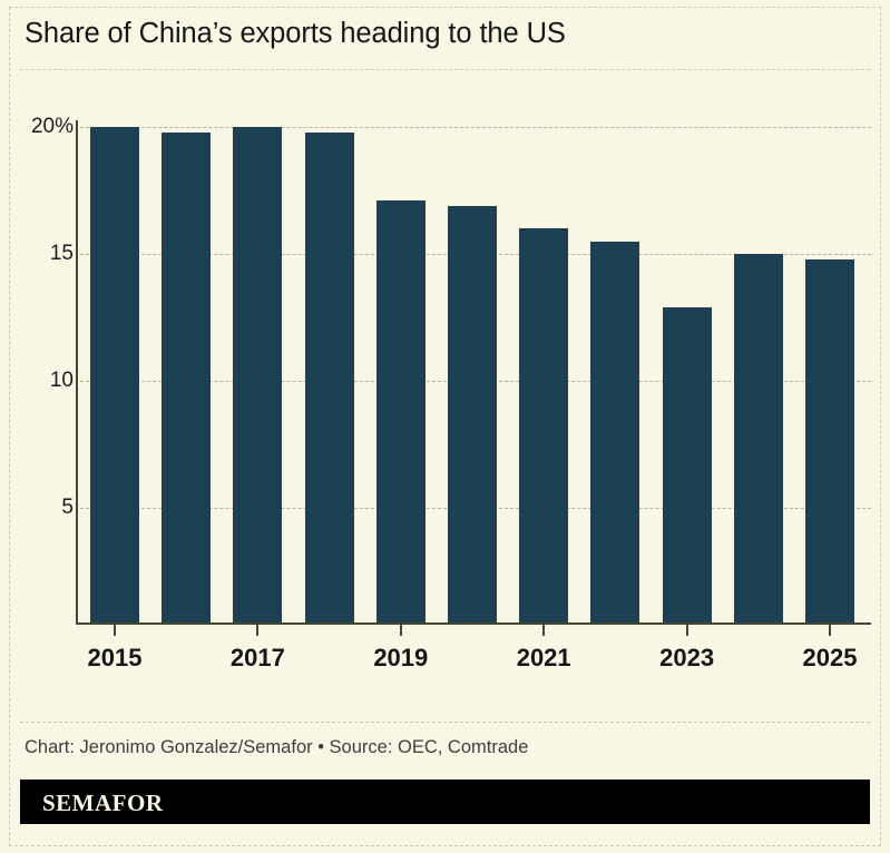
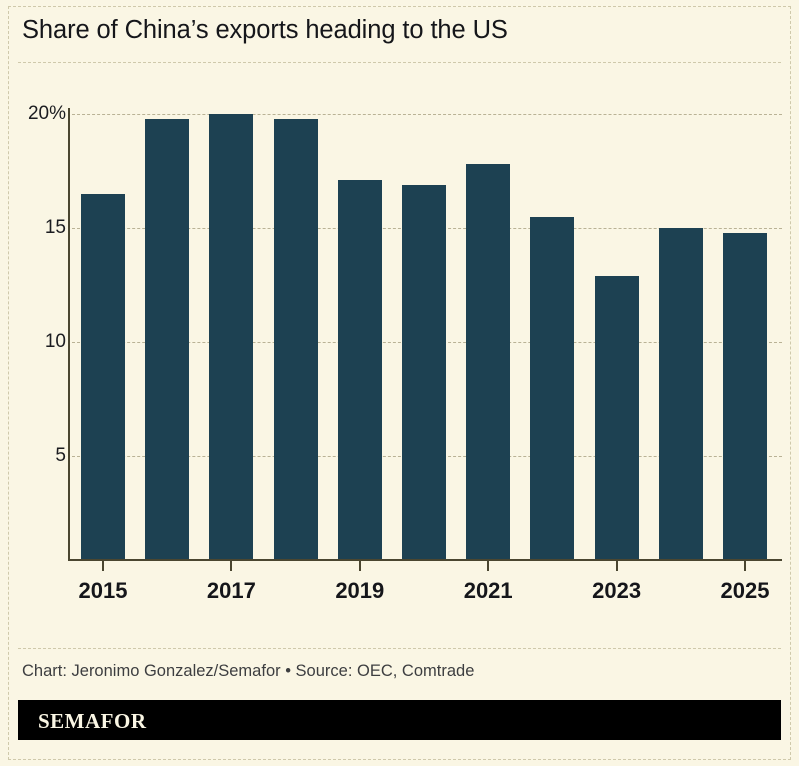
2015: 20.0% -> 16.5%
2021: 16.0% -> 17.8%
